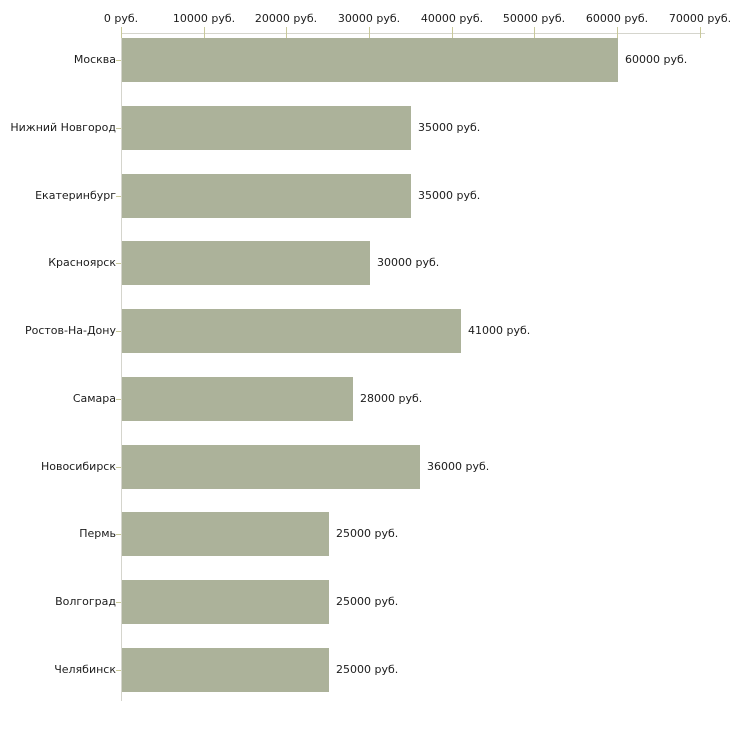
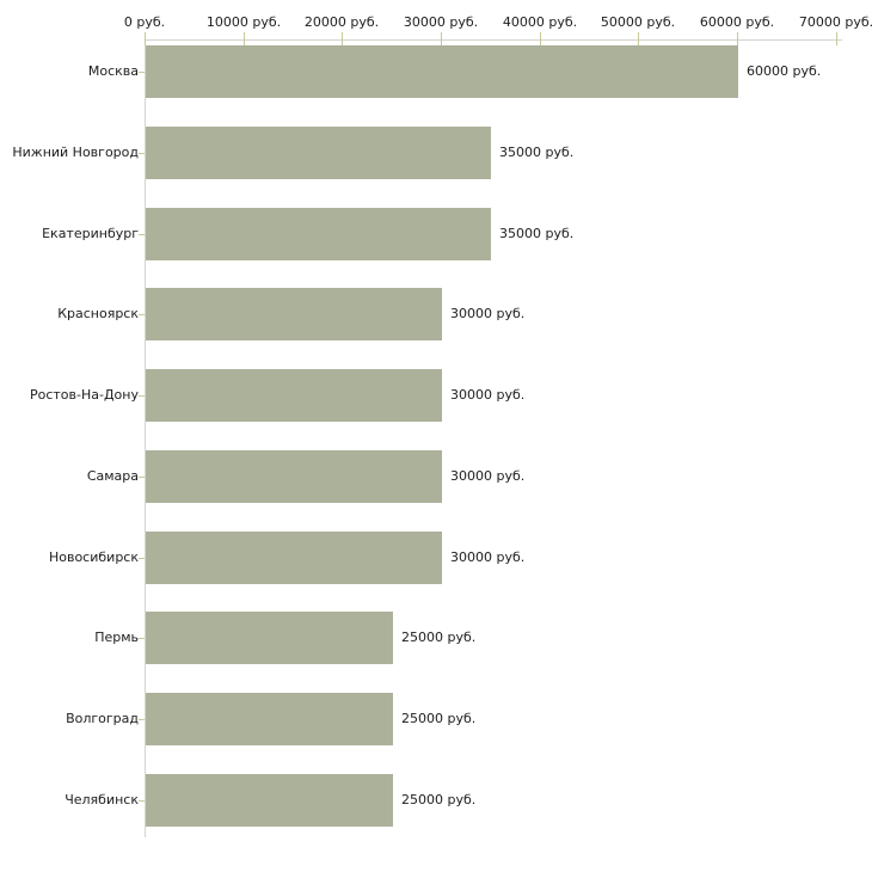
Ростов-На-Дону: 41000 -> 30000
Самара: 28000 -> 30000
Новосибирск: 36000 -> 30000
